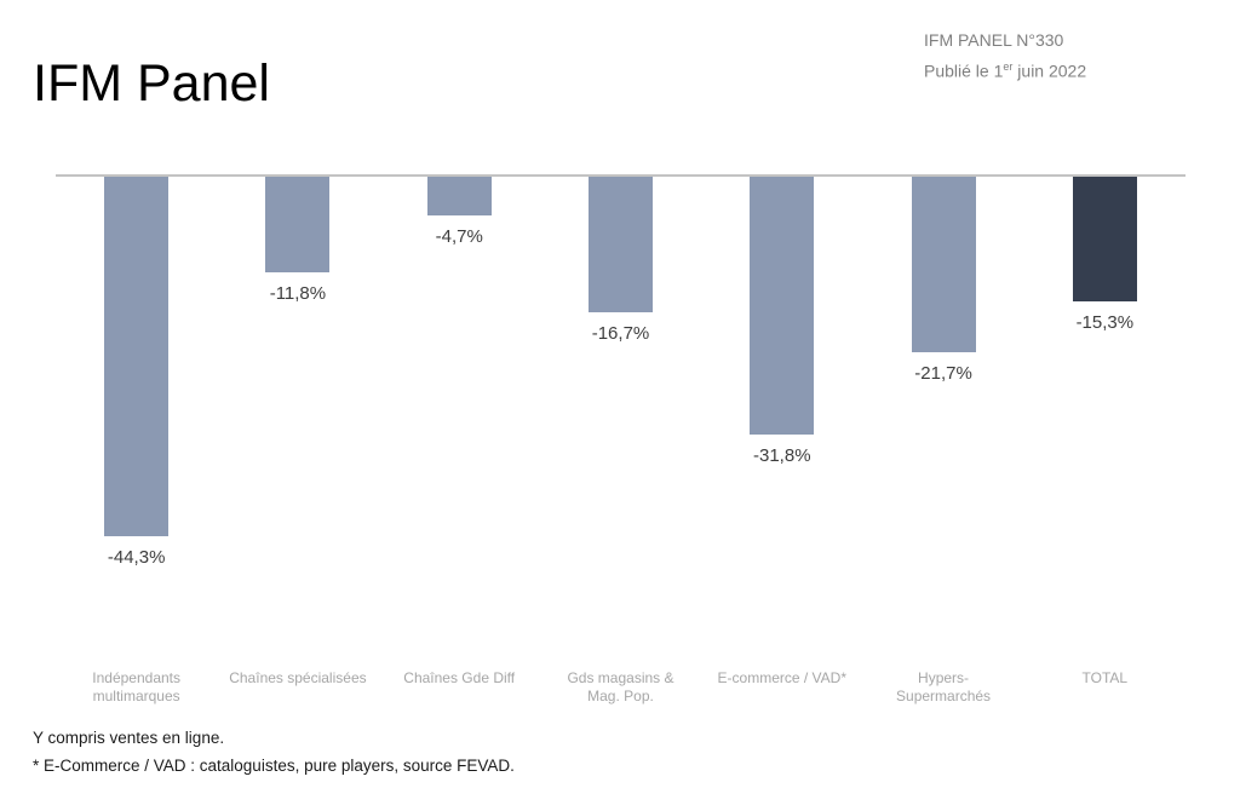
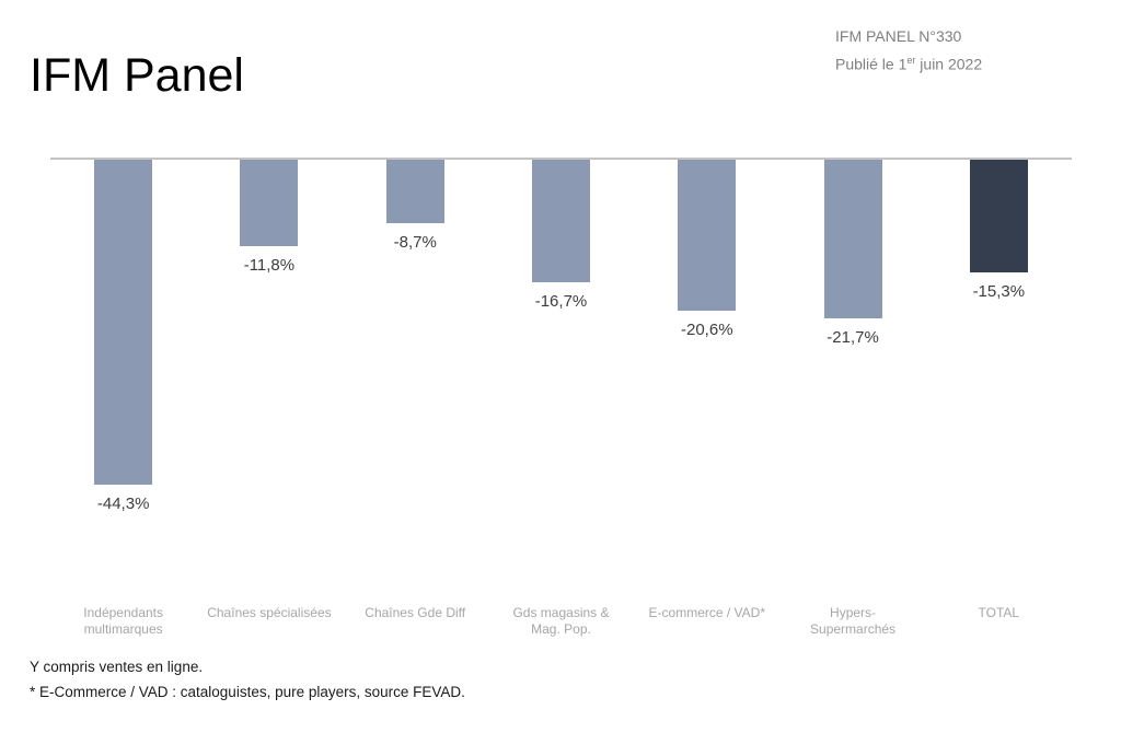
Chaînes Gde Diff: -4,7% -> -8,7%
E-commerce / VAD*: -31,8% -> -20,6%
